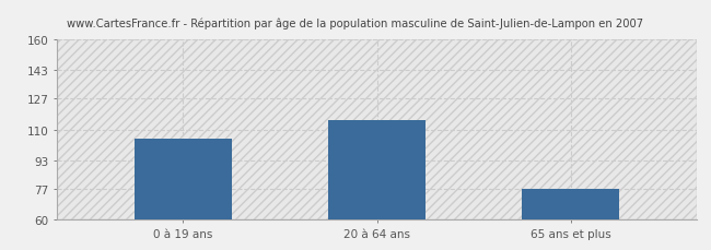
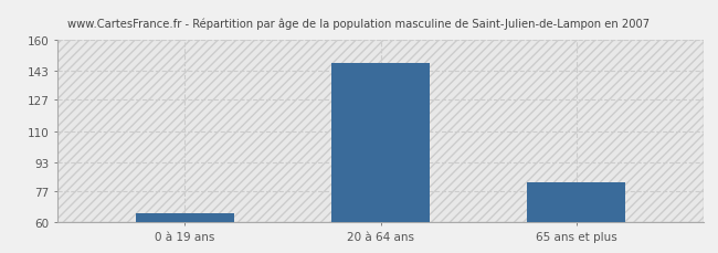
0 à 19 ans: 105 -> 65
20 à 64 ans: 115 -> 147
65 ans et plus: 77 -> 82
